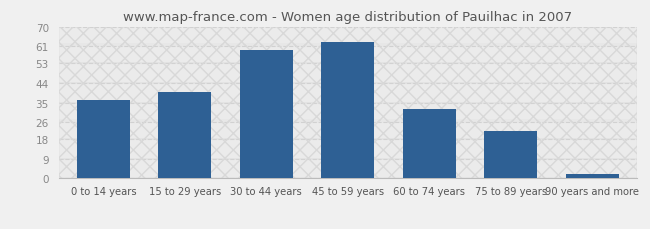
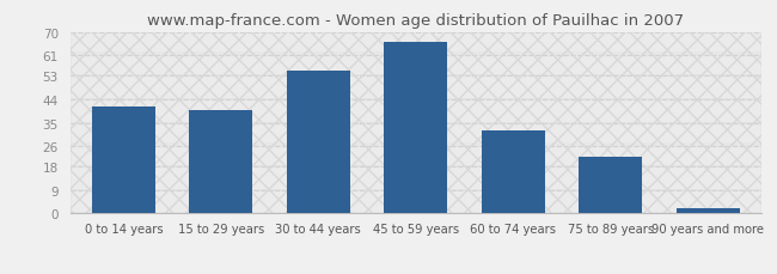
0 to 14 years: 36 -> 41
30 to 44 years: 59 -> 55
45 to 59 years: 63 -> 66
